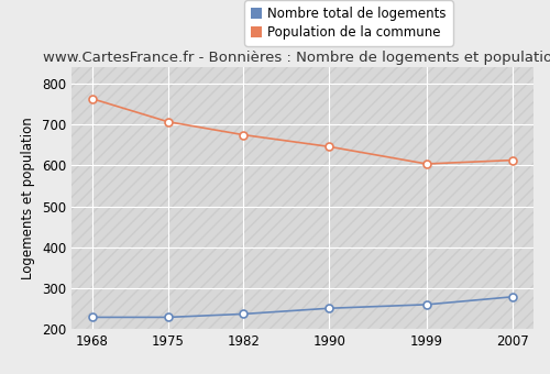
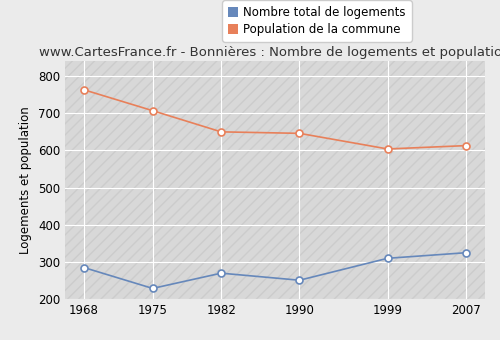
Nombre total de logements/1968: 229 -> 285
Nombre total de logements/1982: 237 -> 270
Population de la commune/1982: 675 -> 650
Nombre total de logements/1999: 260 -> 310
Nombre total de logements/2007: 279 -> 325
